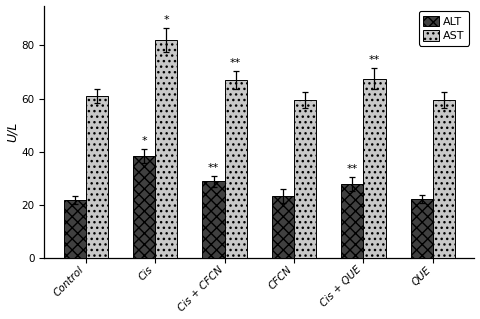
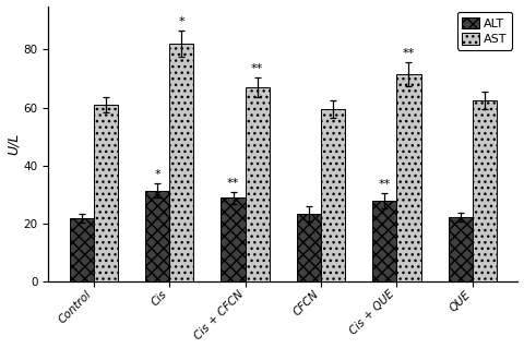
ALT/Cis: 38.5 -> 31.5
AST/Cis + QUE: 67.5 -> 71.5
AST/QUE: 59.5 -> 62.5
